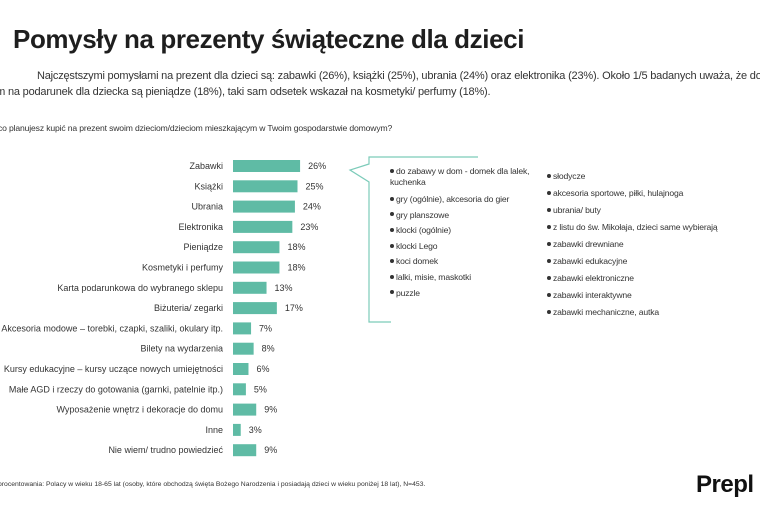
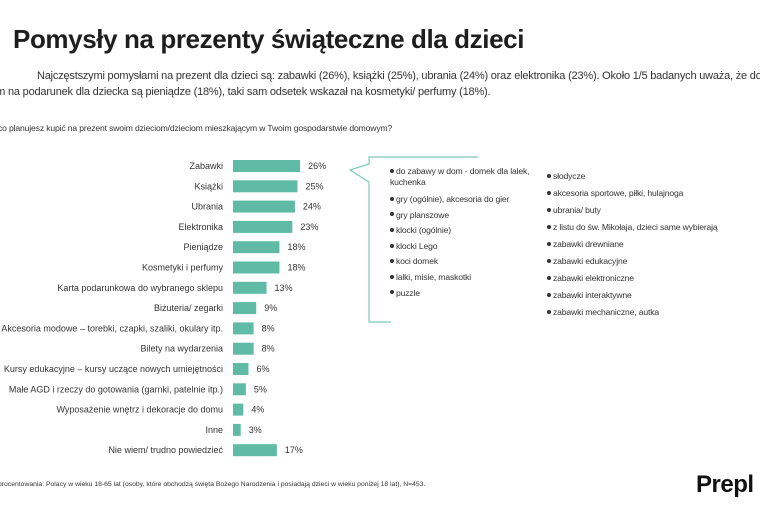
Biżuteria/ zegarki: 17% -> 9%
Akcesoria modowe – torebki, czapki, szaliki, okulary itp.: 7% -> 8%
Wyposażenie wnętrz i dekoracje do domu: 9% -> 4%
Nie wiem/ trudno powiedzieć: 9% -> 17%
